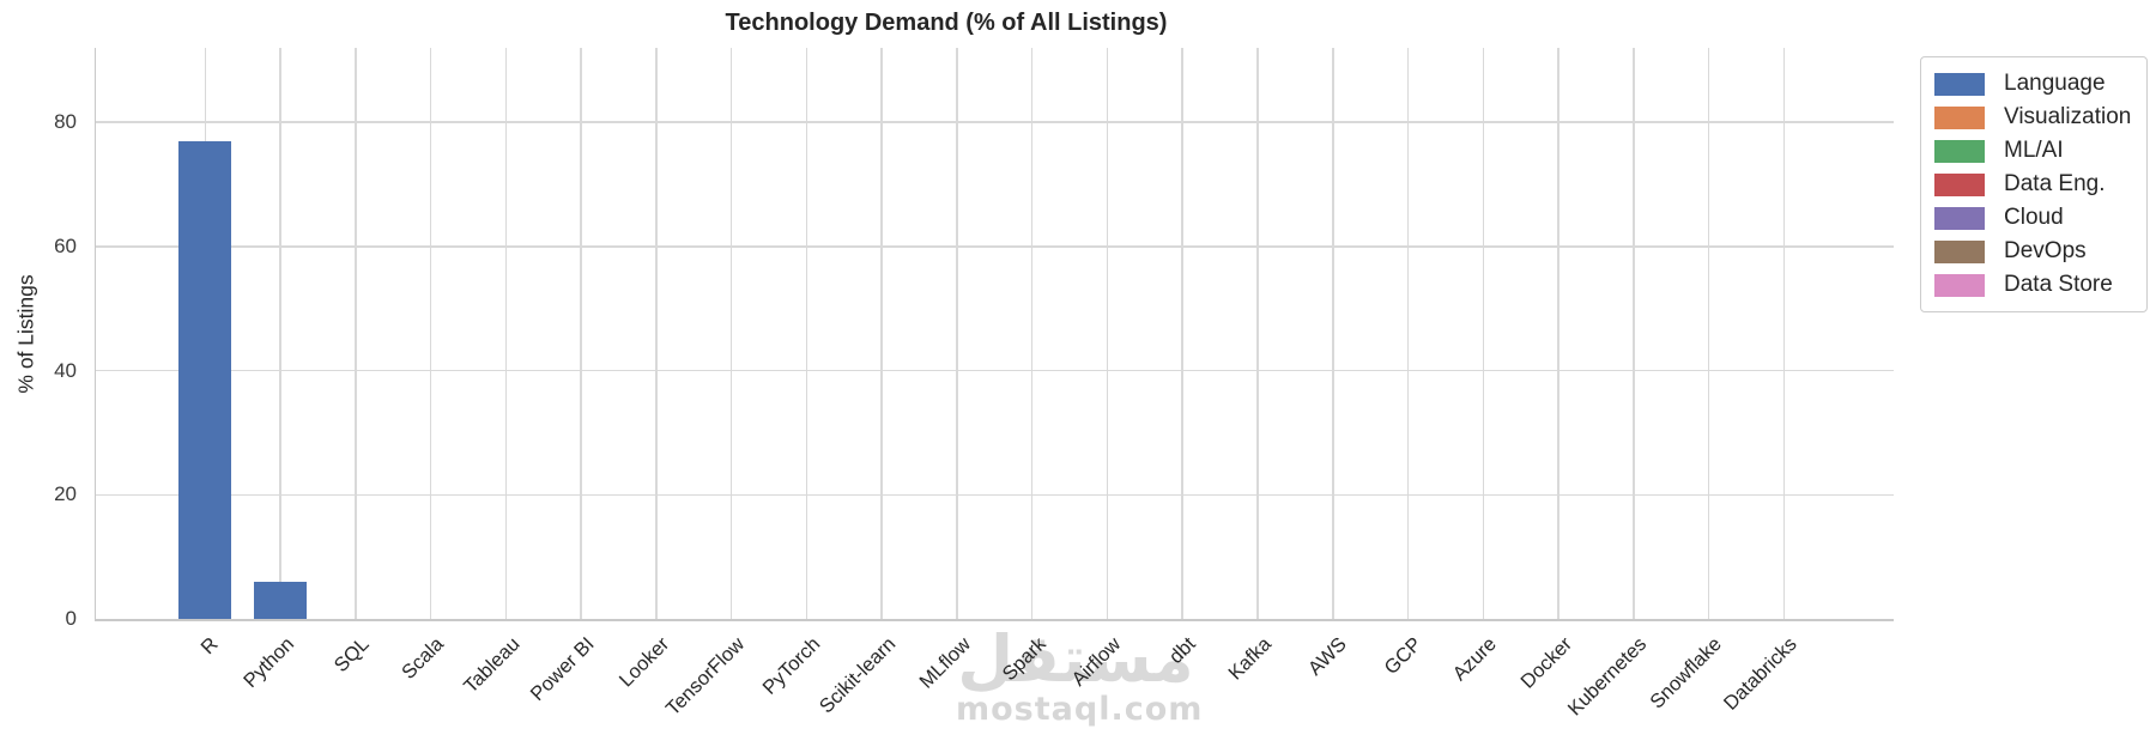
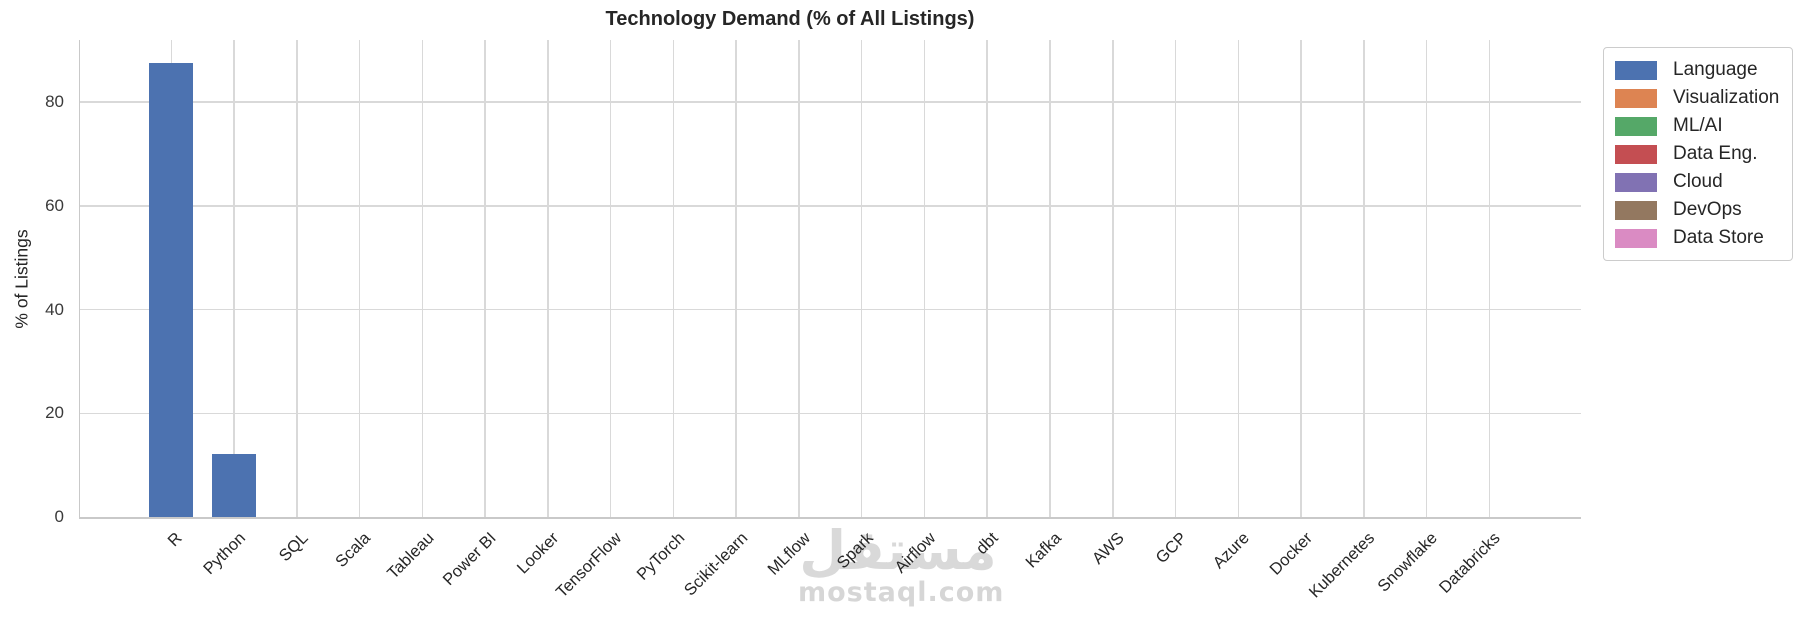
R: 77 -> 88
Python: 6 -> 12
